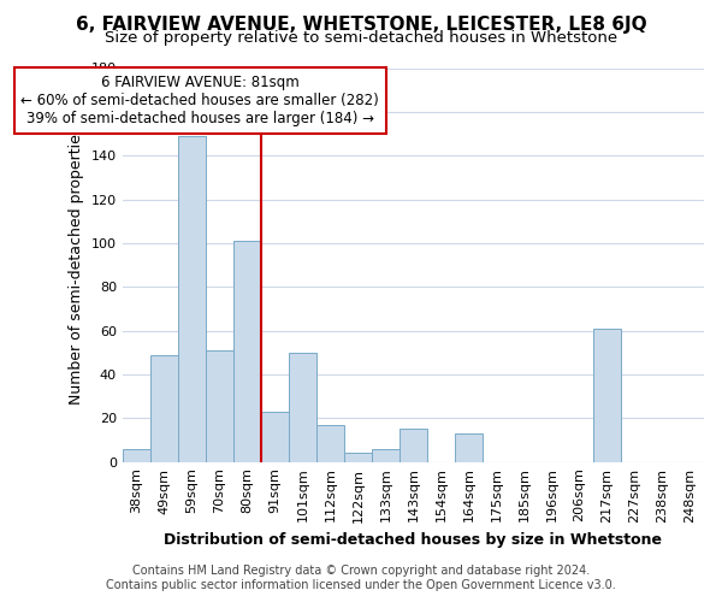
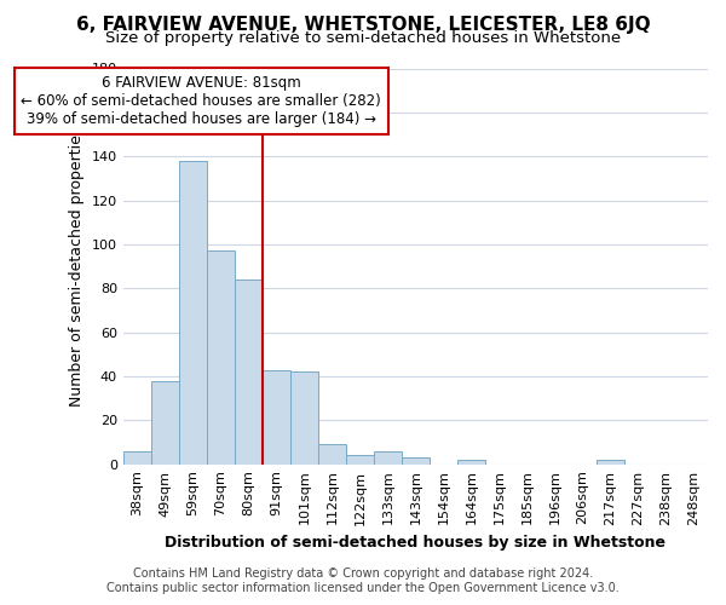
49sqm: 49 -> 38
59sqm: 149 -> 138
70sqm: 51 -> 97
80sqm: 101 -> 84
91sqm: 23 -> 43
101sqm: 50 -> 42
112sqm: 17 -> 9
143sqm: 15 -> 3
164sqm: 13 -> 2
217sqm: 61 -> 2
